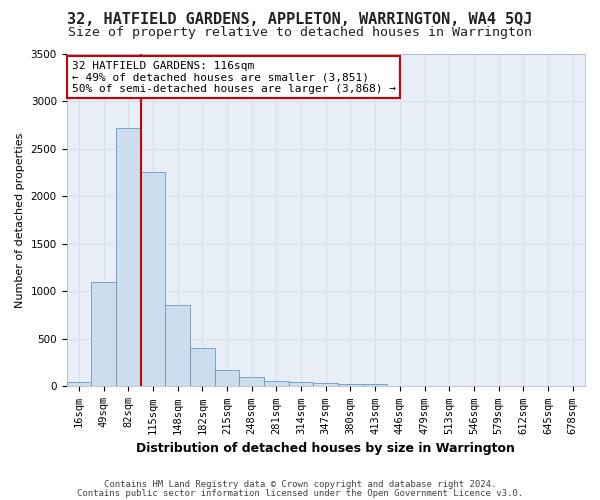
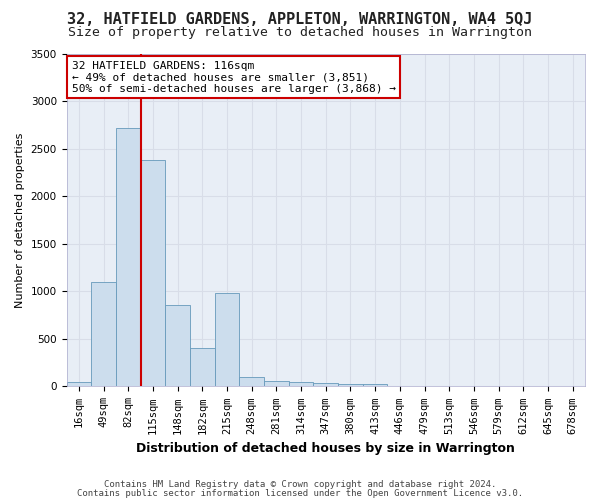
115sqm: 2260 -> 2380
215sqm: 180 -> 980
